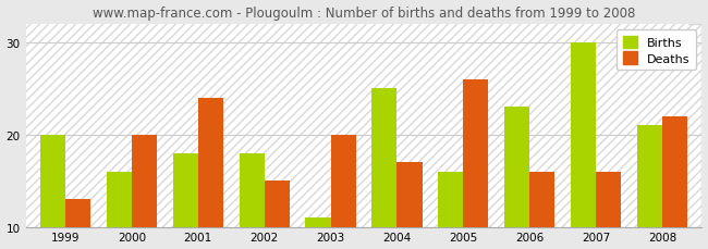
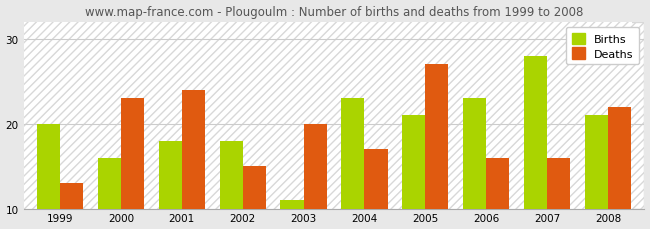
Deaths/2000: 20 -> 23
Births/2004: 25 -> 23
Births/2005: 16 -> 21
Deaths/2005: 26 -> 27
Births/2007: 30 -> 28
